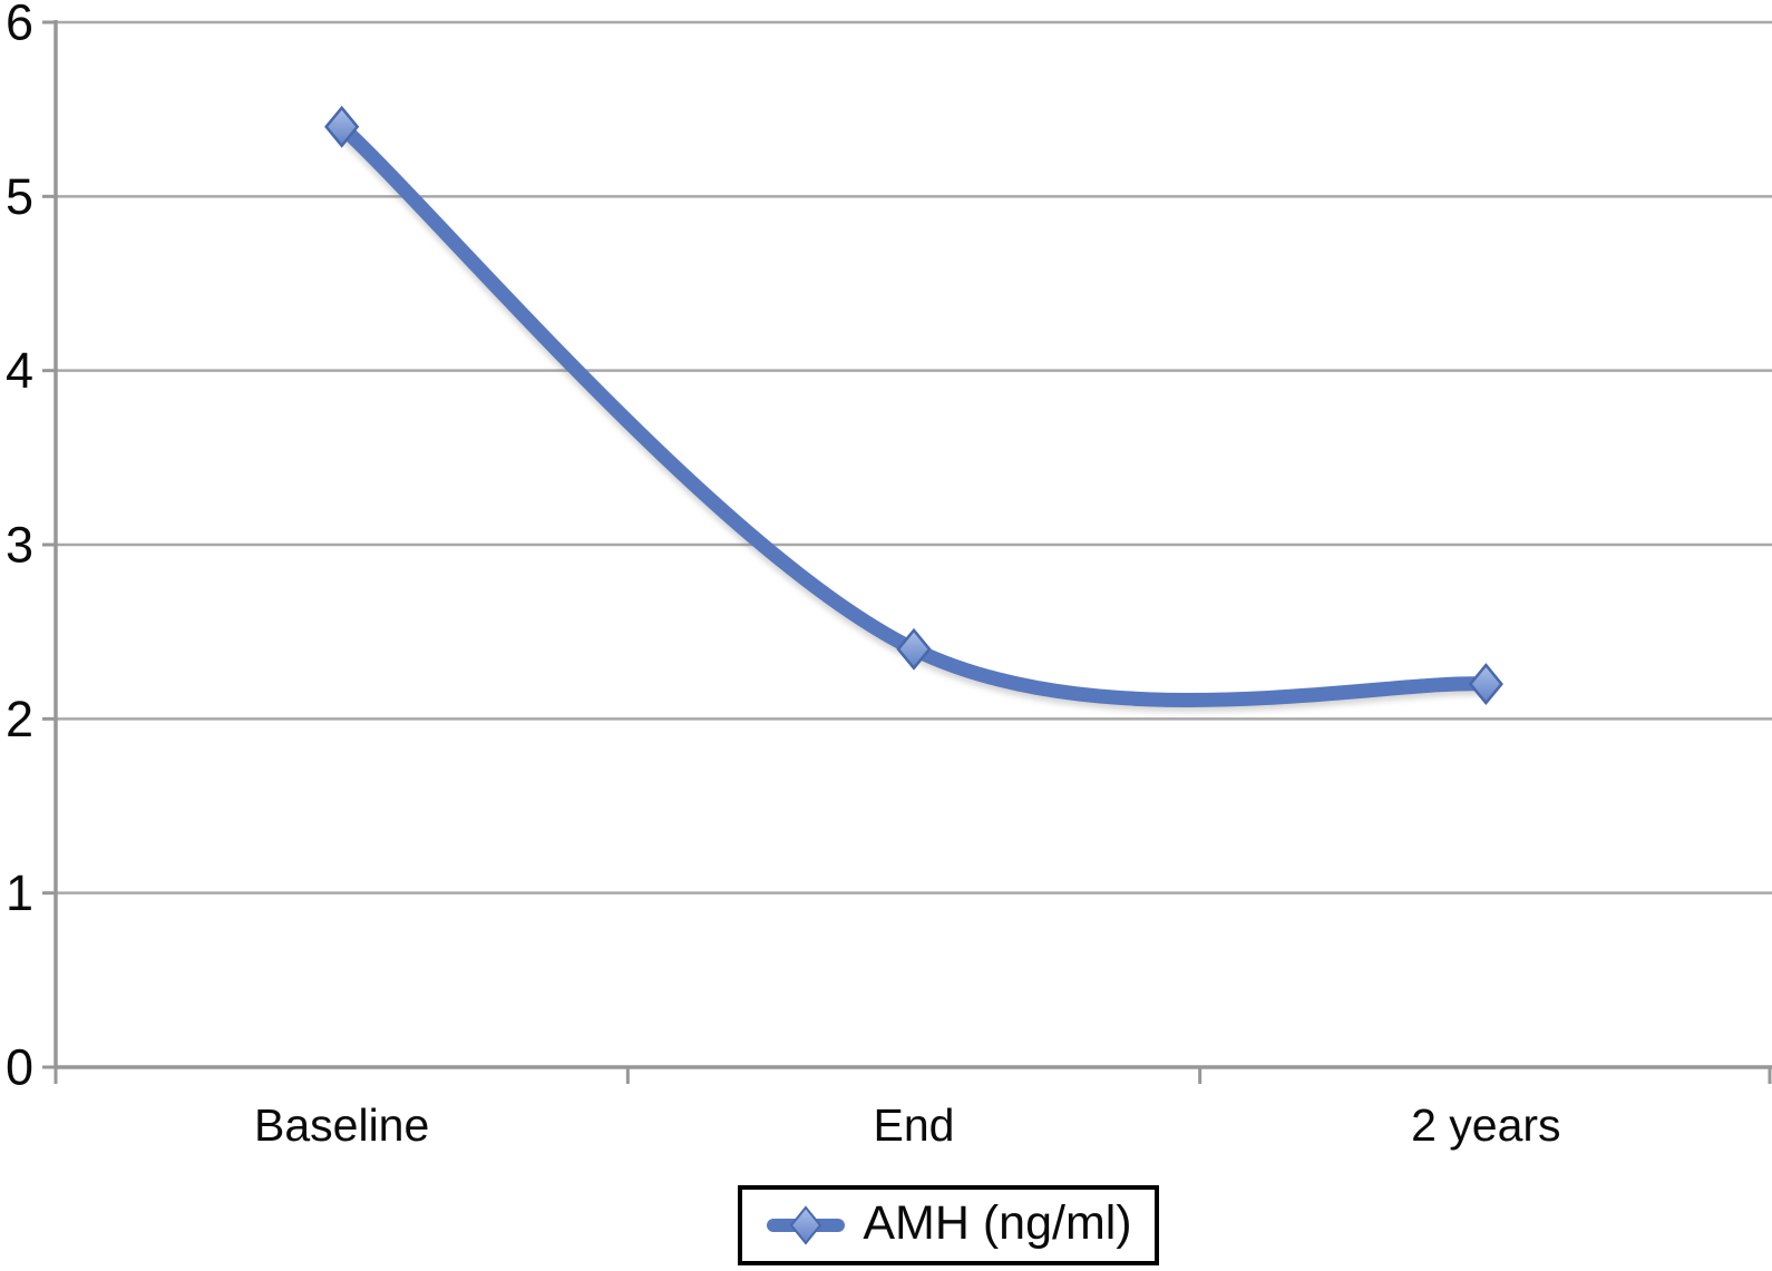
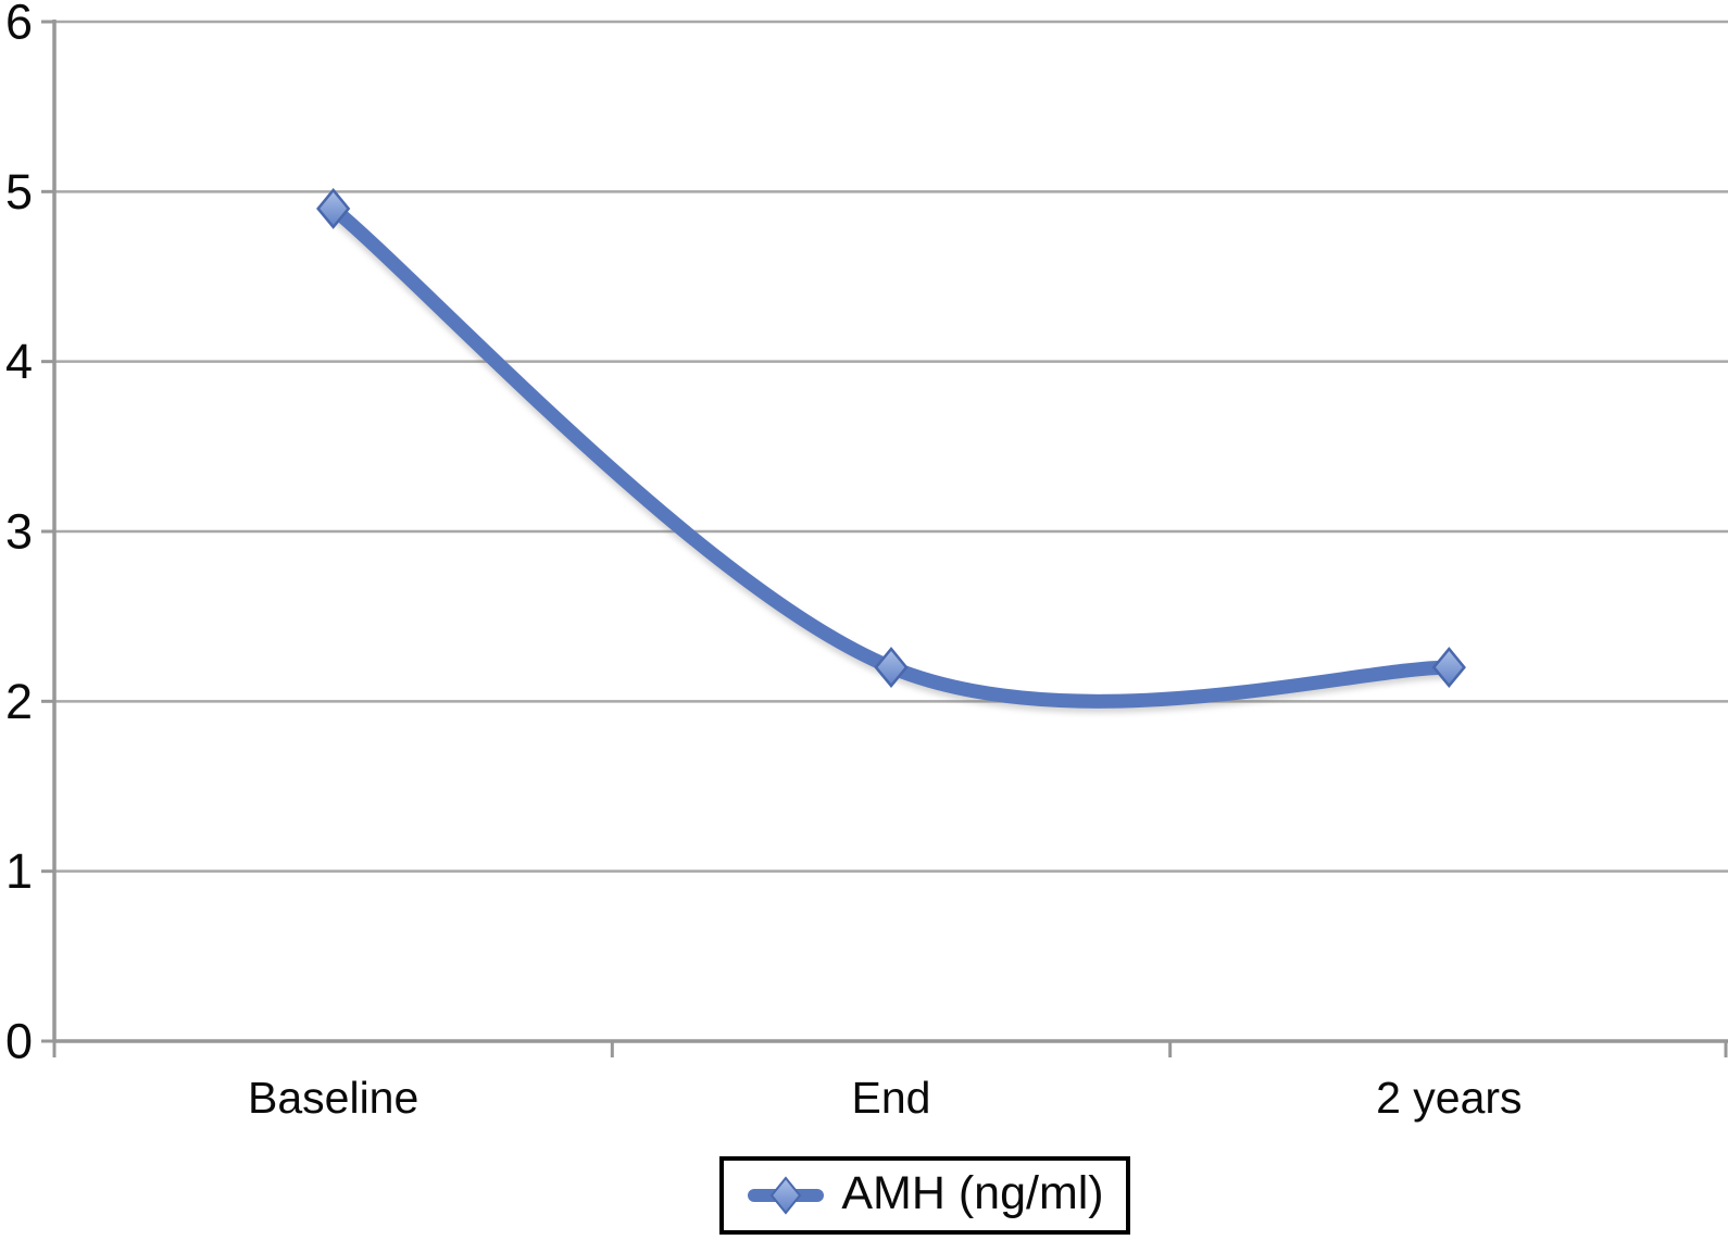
Baseline: 5.4 -> 4.9
End: 2.4 -> 2.2
